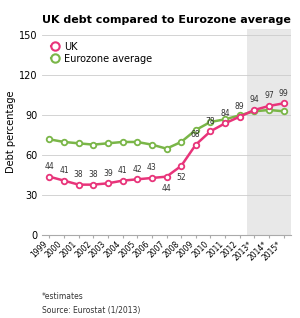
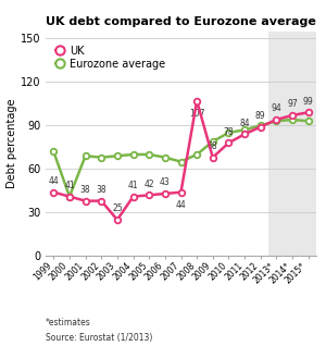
Eurozone average/2000: 70 -> 41
UK/2003: 39 -> 25
UK/2008: 52 -> 107
